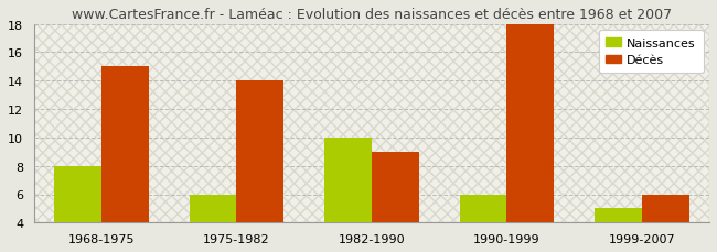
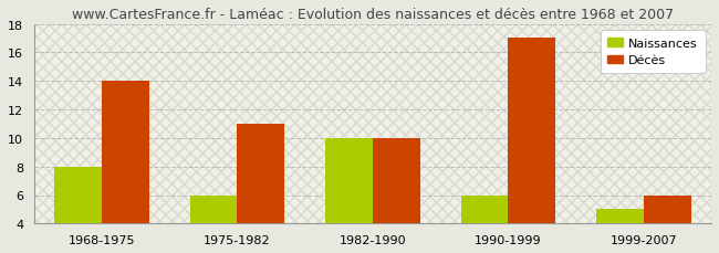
Décès/1968-1975: 15 -> 14
Décès/1975-1982: 14 -> 11
Décès/1982-1990: 9 -> 10
Décès/1990-1999: 18 -> 17
